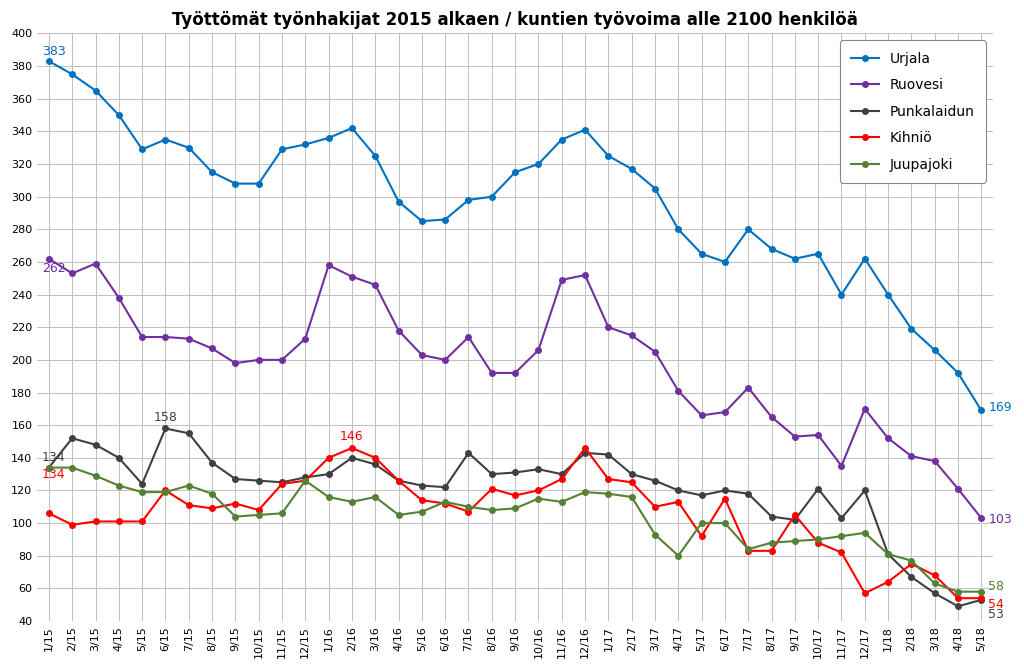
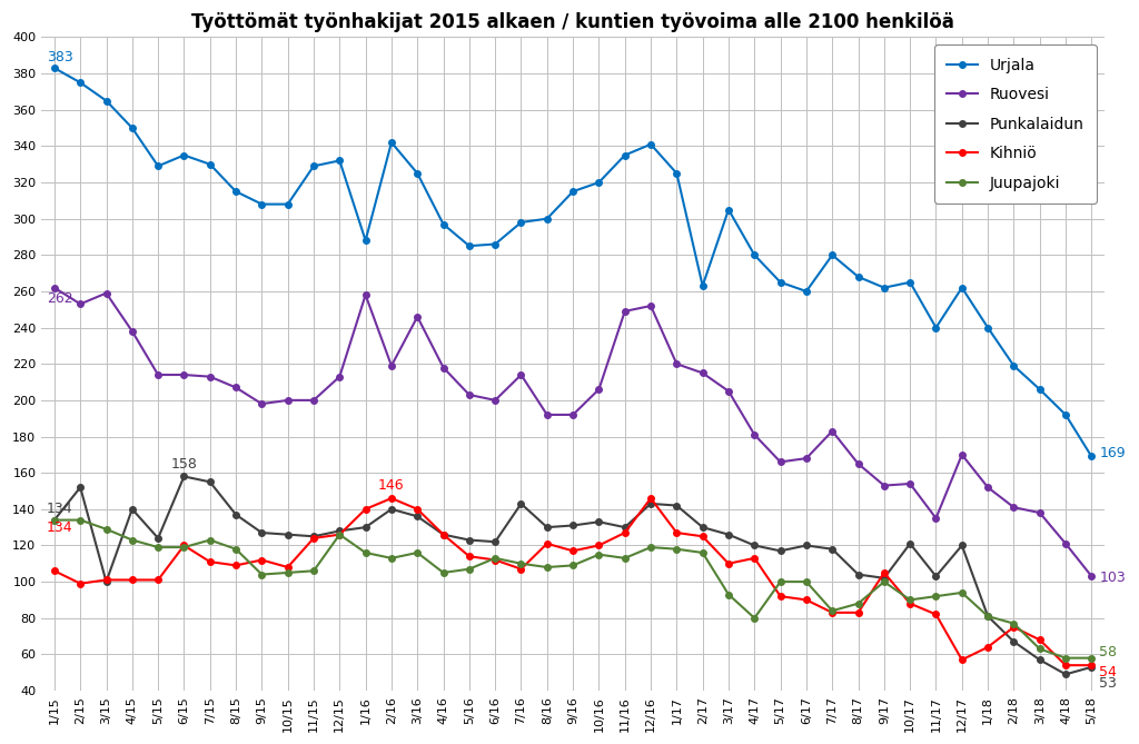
Punkalaidun/3/15: 148 -> 100
Urjala/1/16: 336 -> 288
Ruovesi/2/16: 251 -> 219
Urjala/2/17: 317 -> 263
Kihniö/6/17: 115 -> 90
Juupajoki/9/17: 89 -> 100
